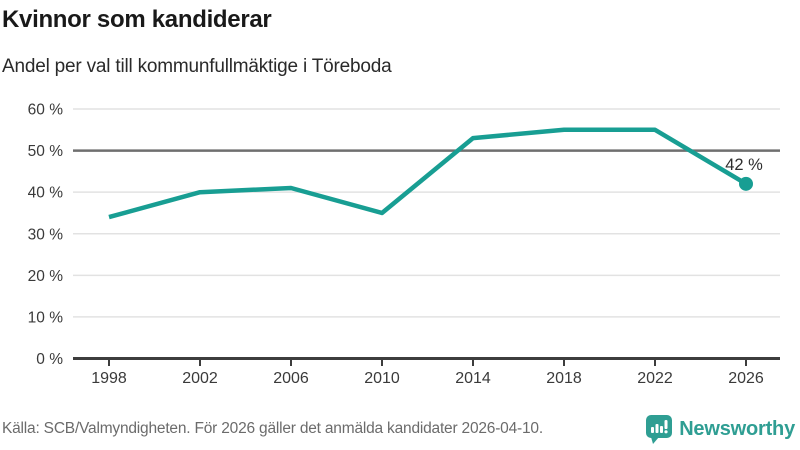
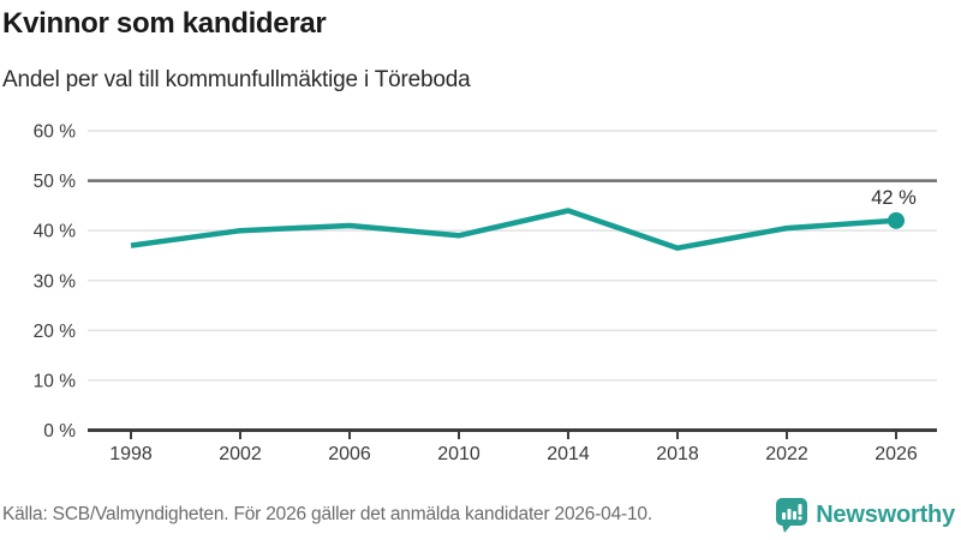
1998: 34% -> 37%
2010: 35% -> 39%
2014: 53% -> 44%
2018: 55% -> 36%
2022: 55% -> 40%
